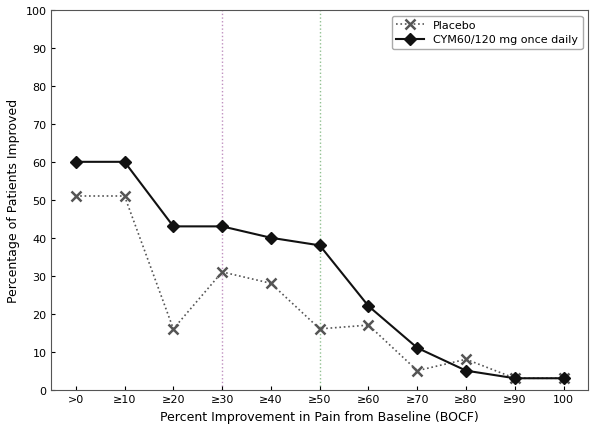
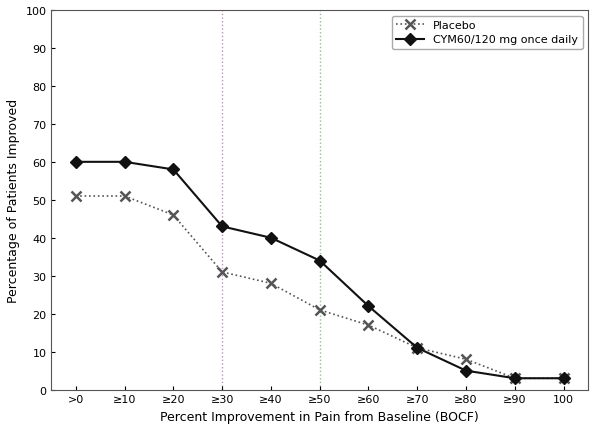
Placebo/≥20: 16 -> 46
CYM60/120 mg once daily/≥20: 43 -> 58
Placebo/≥50: 16 -> 21
CYM60/120 mg once daily/≥50: 38 -> 34
Placebo/≥70: 5 -> 11
